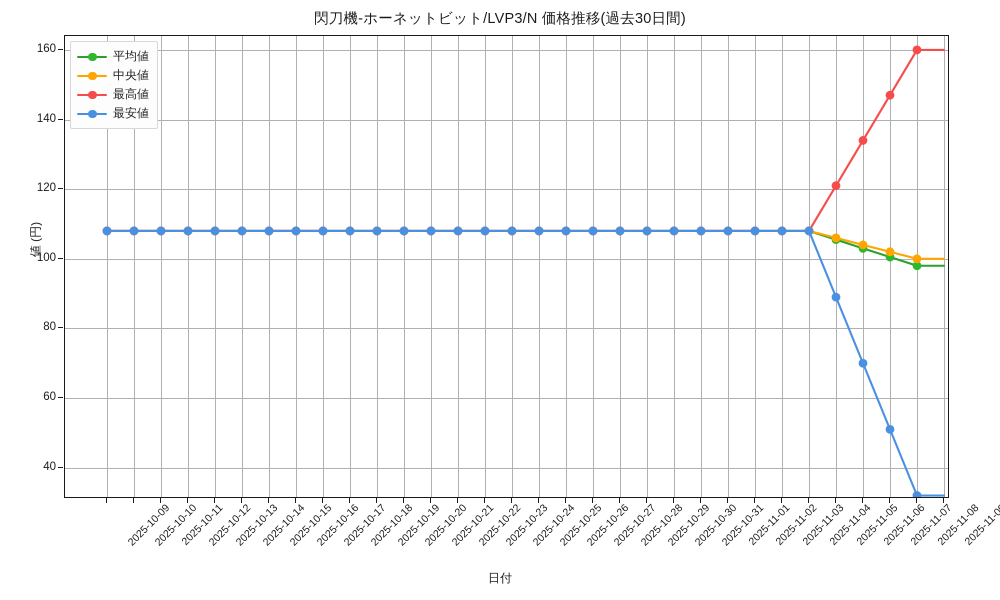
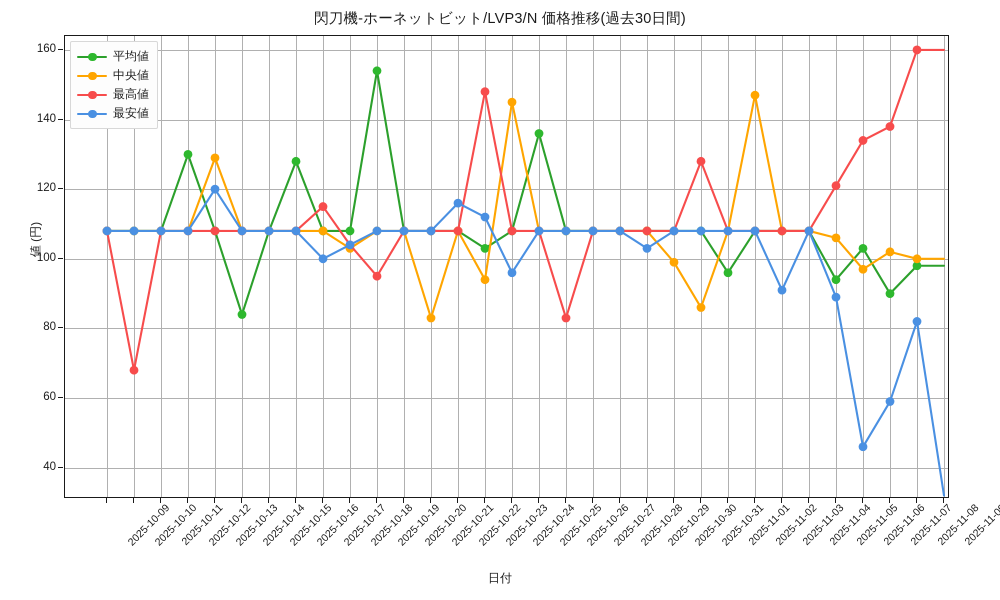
最高値/2025-10-10: 108 -> 68
平均値/2025-10-12: 108 -> 130
中央値/2025-10-13: 108 -> 129
最安値/2025-10-13: 108 -> 120
平均値/2025-10-14: 108 -> 84
平均値/2025-10-16: 108 -> 128
最高値/2025-10-17: 108 -> 115
最安値/2025-10-17: 108 -> 100
中央値/2025-10-18: 108 -> 103
最高値/2025-10-18: 108 -> 104
最安値/2025-10-18: 108 -> 104
平均値/2025-10-19: 108 -> 154
最高値/2025-10-19: 108 -> 95
中央値/2025-10-21: 108 -> 83
最安値/2025-10-22: 108 -> 116
平均値/2025-10-23: 108 -> 103
中央値/2025-10-23: 108 -> 94
最高値/2025-10-23: 108 -> 148
最安値/2025-10-23: 108 -> 112
中央値/2025-10-24: 108 -> 145
最安値/2025-10-24: 108 -> 96
平均値/2025-10-25: 108 -> 136
最高値/2025-10-26: 108 -> 83
最安値/2025-10-29: 108 -> 103
中央値/2025-10-30: 108 -> 99
中央値/2025-10-31: 108 -> 86
最高値/2025-10-31: 108 -> 128
平均値/2025-11-01: 108 -> 96
中央値/2025-11-02: 108 -> 147
最安値/2025-11-03: 108 -> 91
平均値/2025-11-05: 106 -> 94
中央値/2025-11-06: 104 -> 97
最安値/2025-11-06: 70 -> 46
平均値/2025-11-07: 100 -> 90
最高値/2025-11-07: 147 -> 138
最安値/2025-11-07: 51 -> 59
最安値/2025-11-08: 32 -> 82
